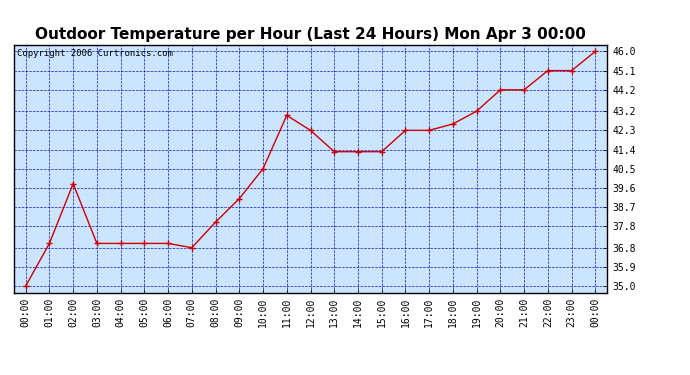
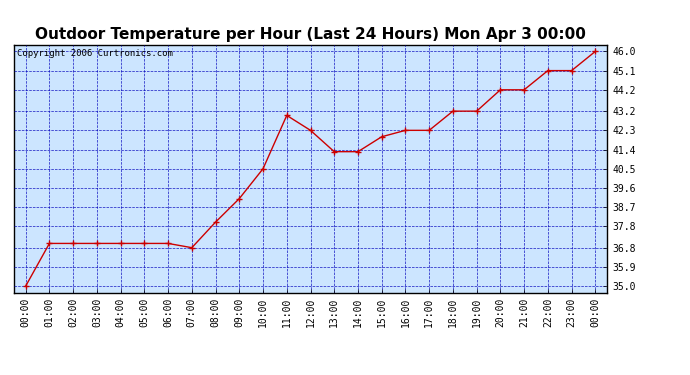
02:00: 39.8 -> 37.0
15:00: 41.3 -> 42.0
18:00: 42.6 -> 43.2
